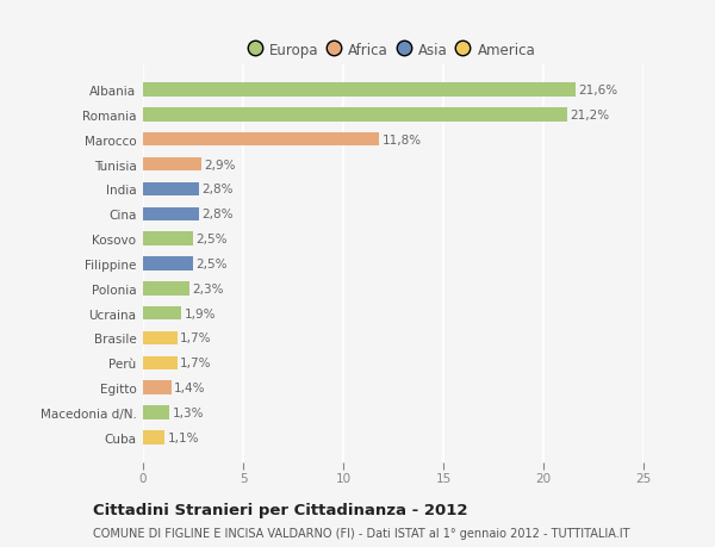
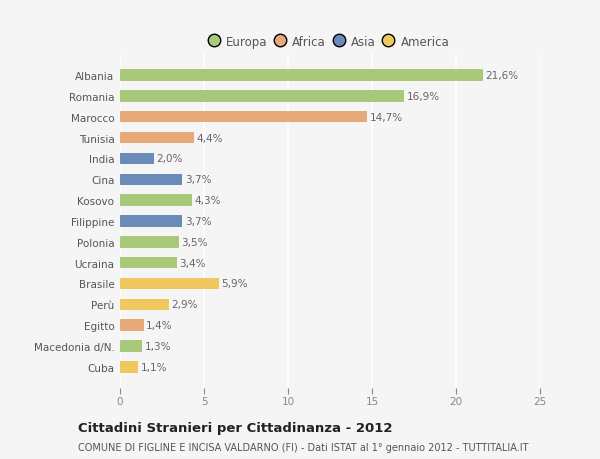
Romania: 21,2% -> 16,9%
Marocco: 11,8% -> 14,7%
Tunisia: 2,9% -> 4,4%
India: 2,8% -> 2,0%
Cina: 2,8% -> 3,7%
Kosovo: 2,5% -> 4,3%
Filippine: 2,5% -> 3,7%
Polonia: 2,3% -> 3,5%
Ucraina: 1,9% -> 3,4%
Brasile: 1,7% -> 5,9%
Perù: 1,7% -> 2,9%
